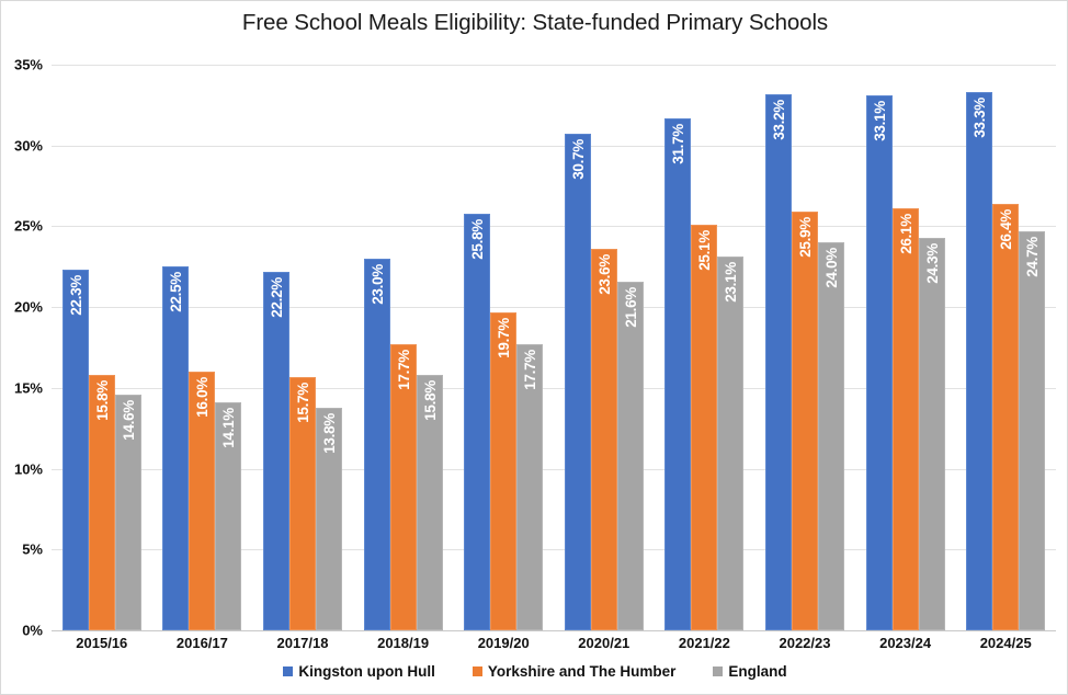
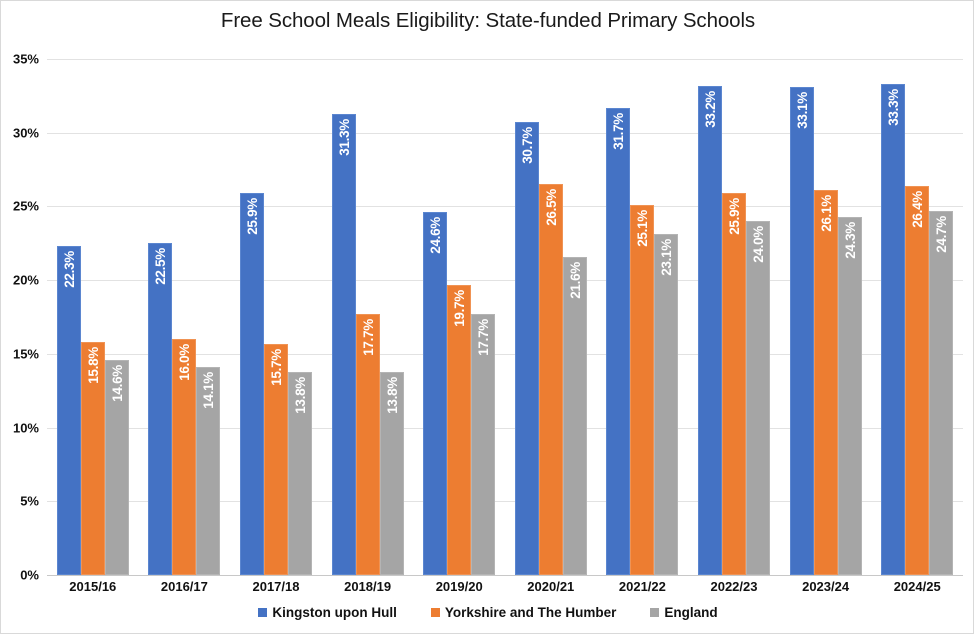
Kingston upon Hull/2017/18: 22.2% -> 25.9%
Kingston upon Hull/2018/19: 23.0% -> 31.3%
England/2018/19: 15.8% -> 13.8%
Kingston upon Hull/2019/20: 25.8% -> 24.6%
Yorkshire and The Humber/2020/21: 23.6% -> 26.5%
